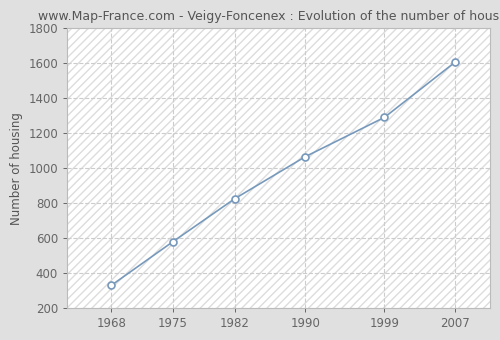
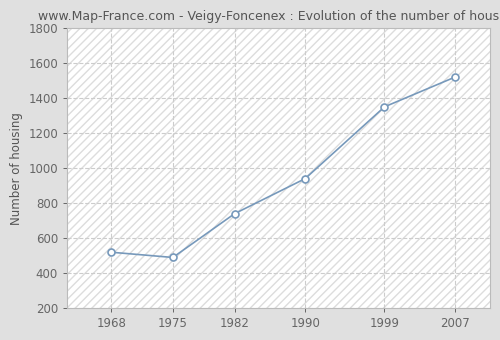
1968: 330 -> 520
1975: 580 -> 490
1982: 820 -> 740
1990: 1060 -> 940
1999: 1290 -> 1350
2007: 1600 -> 1520
